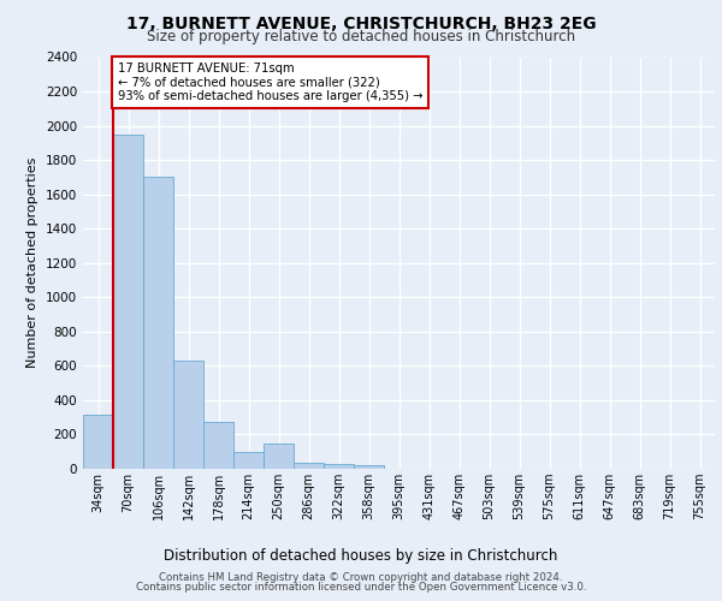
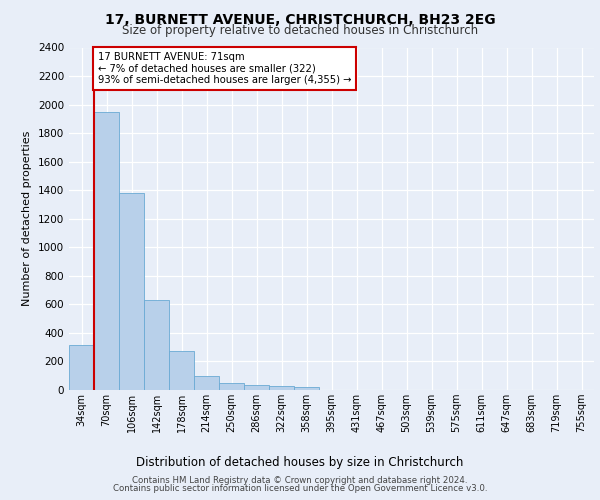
106sqm: 1700 -> 1380
250sqm: 150 -> 50
